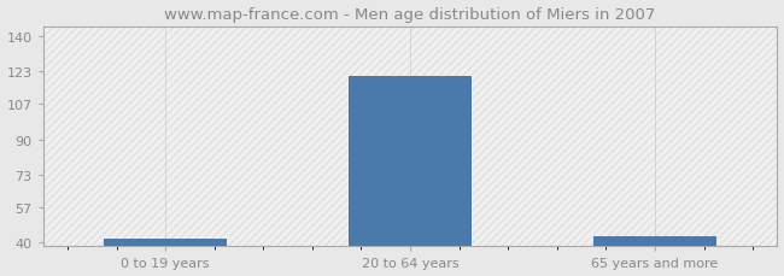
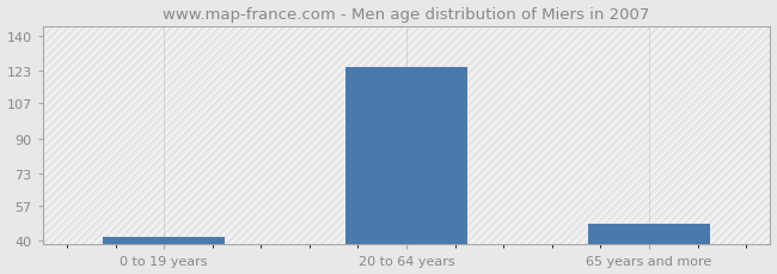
20 to 64 years: 121 -> 125
65 years and more: 43 -> 48
